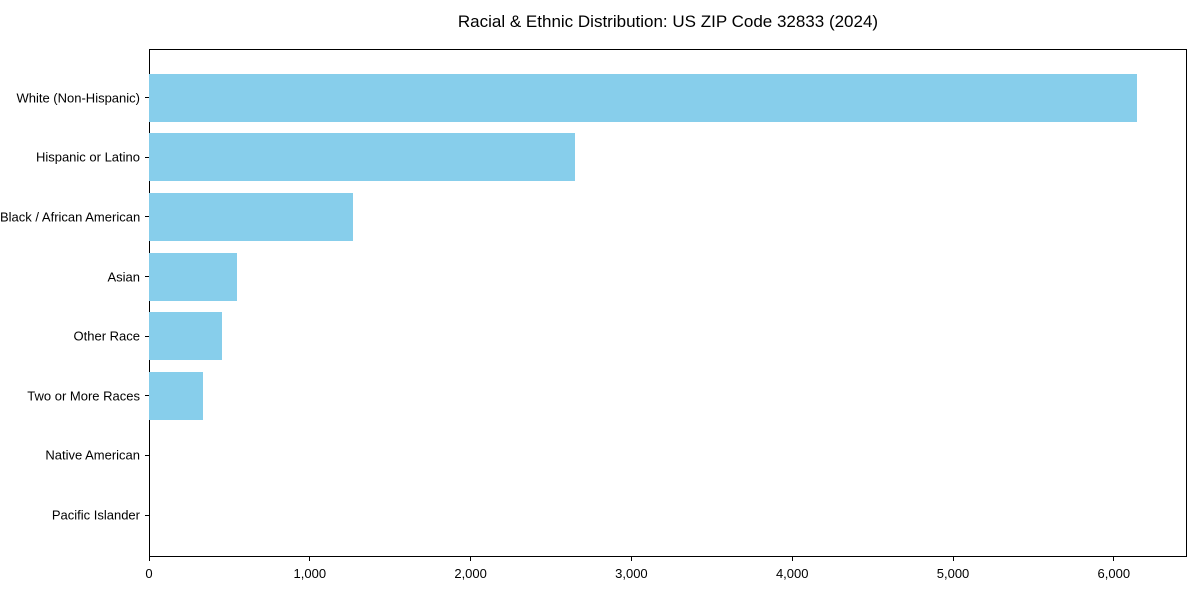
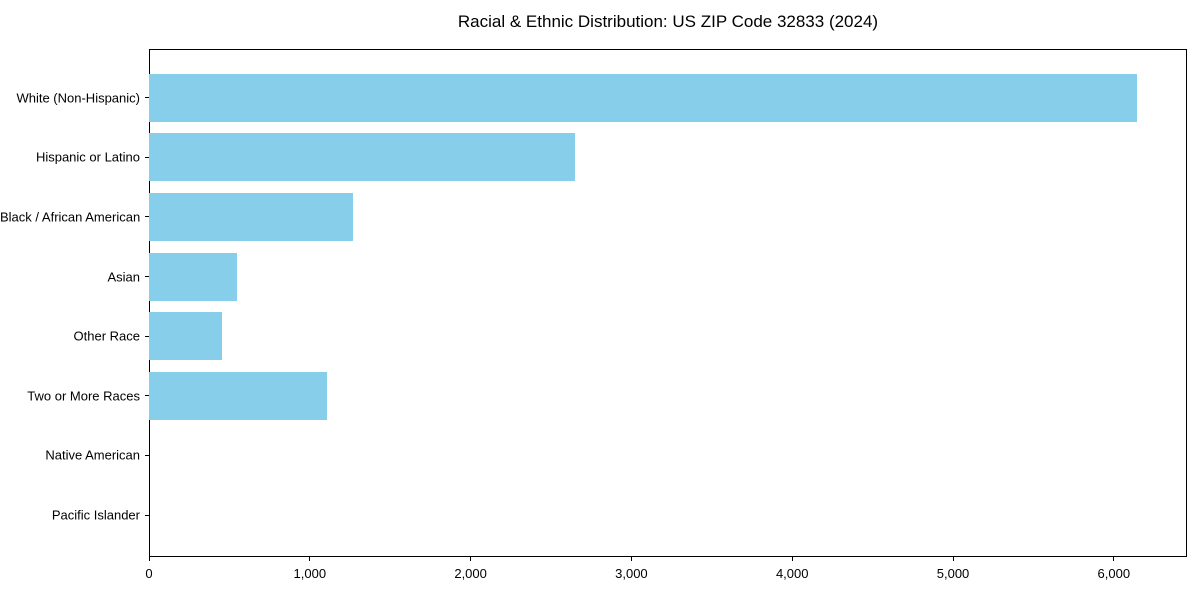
Two or More Races: 340 -> 1110
